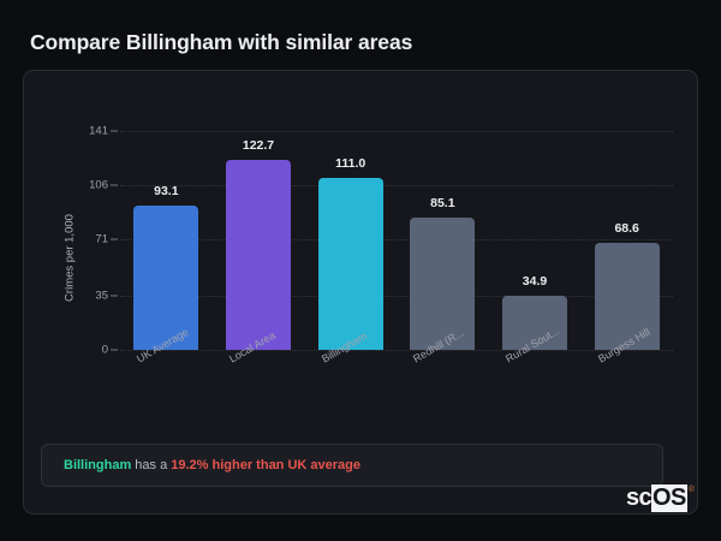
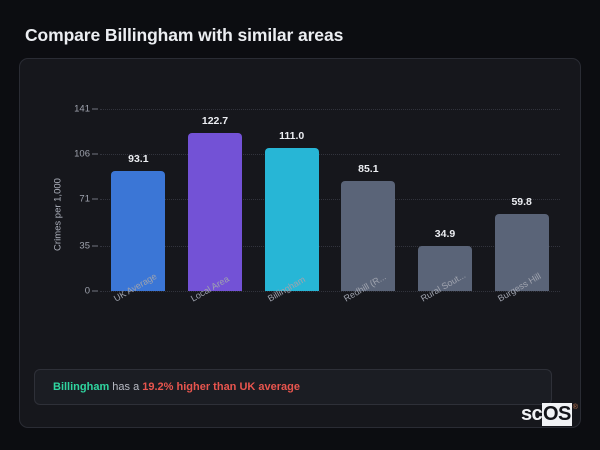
Burgess Hill: 68.6 -> 59.8
